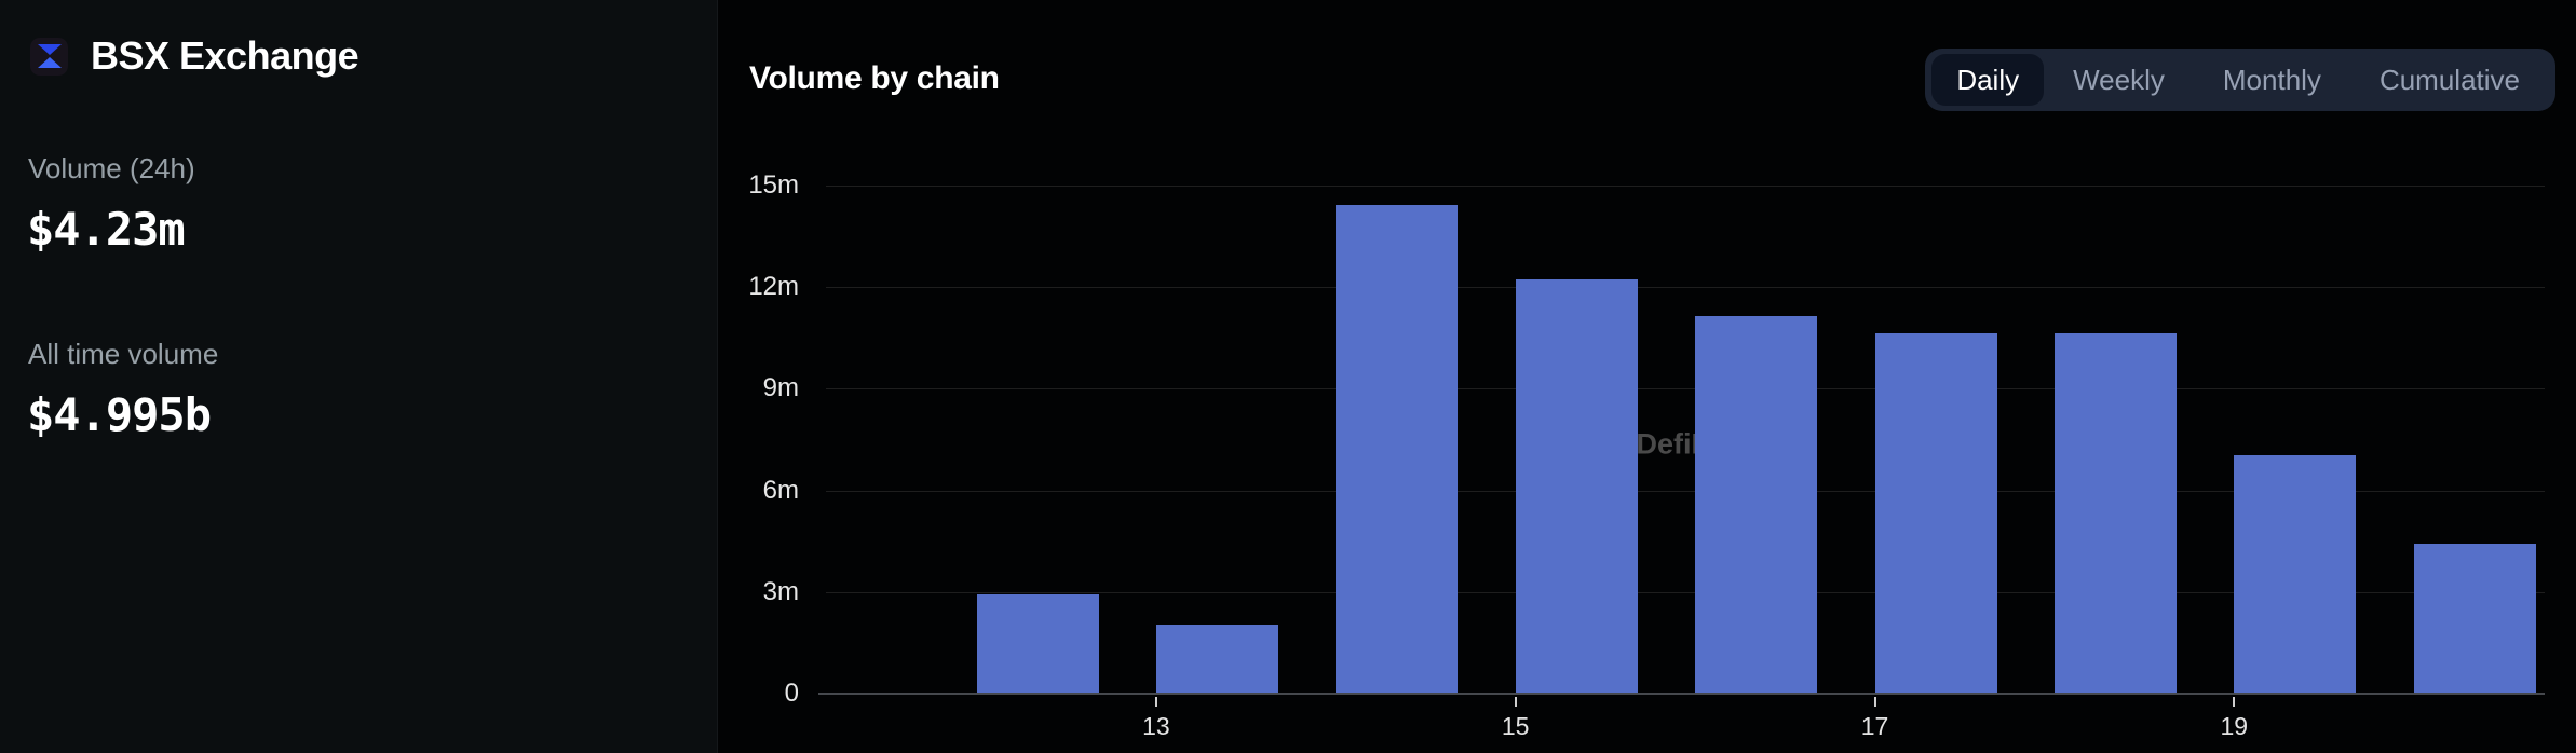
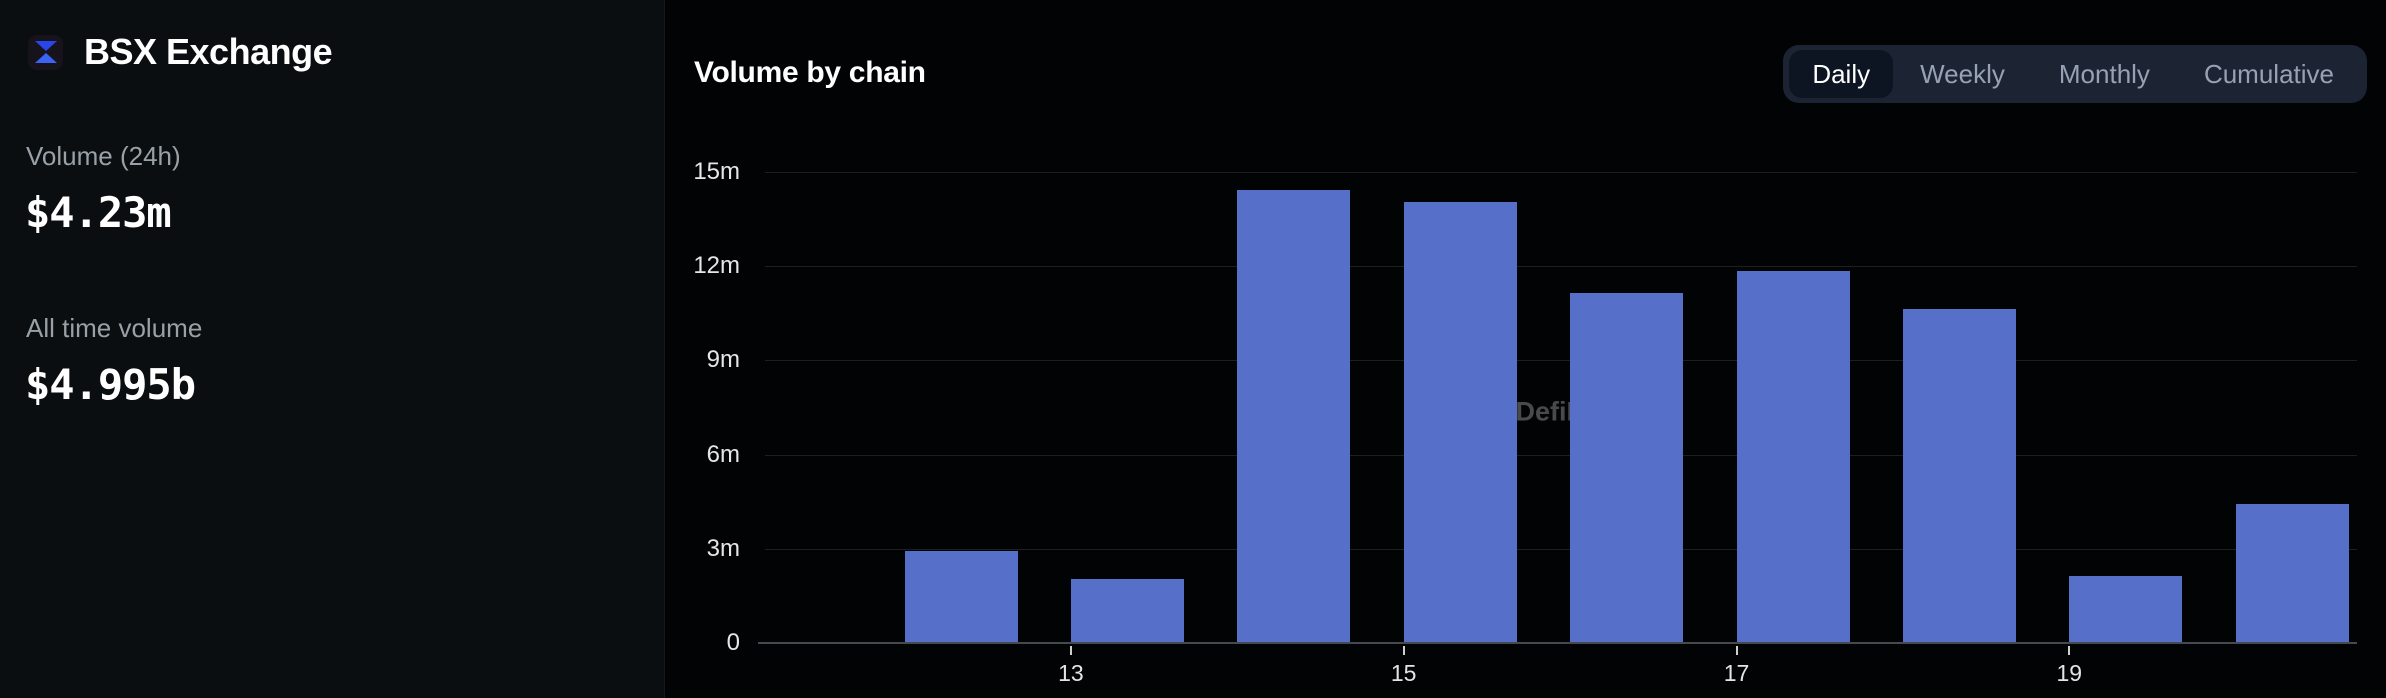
15: 12.2m -> 14.0m
17: 10.6m -> 11.8m
19: 7.0m -> 2.1m
